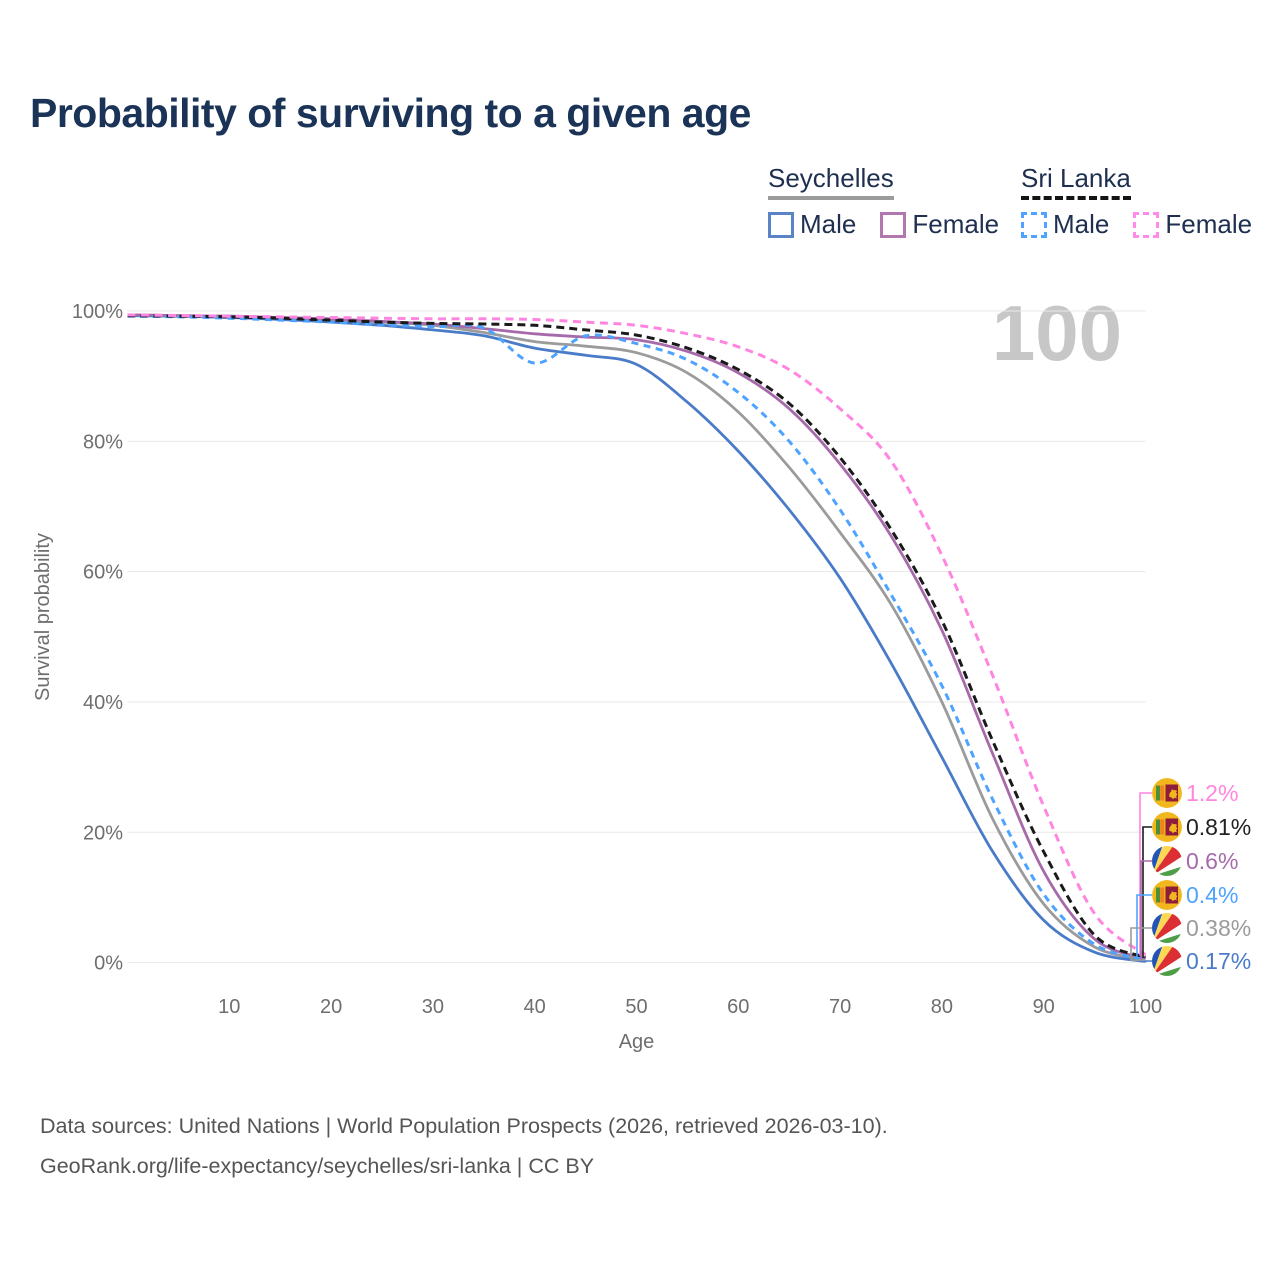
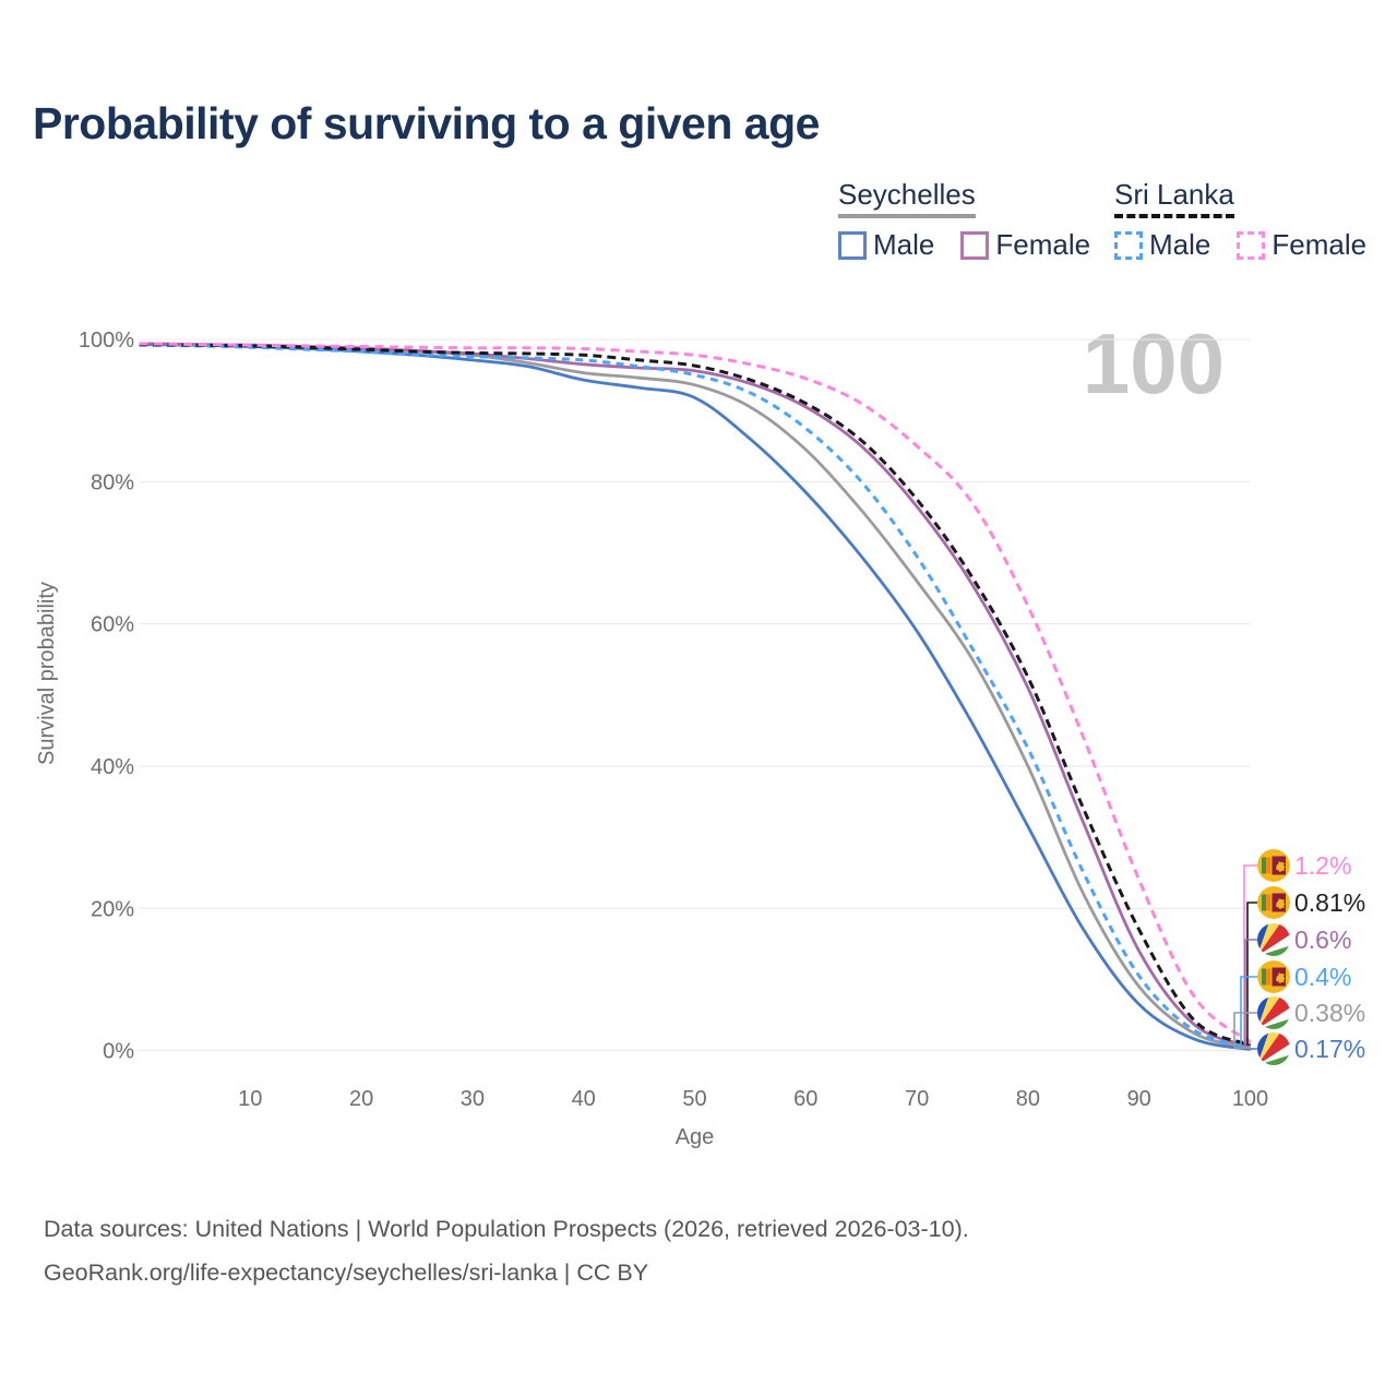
Sri Lanka Male/40: 92% -> 97%
